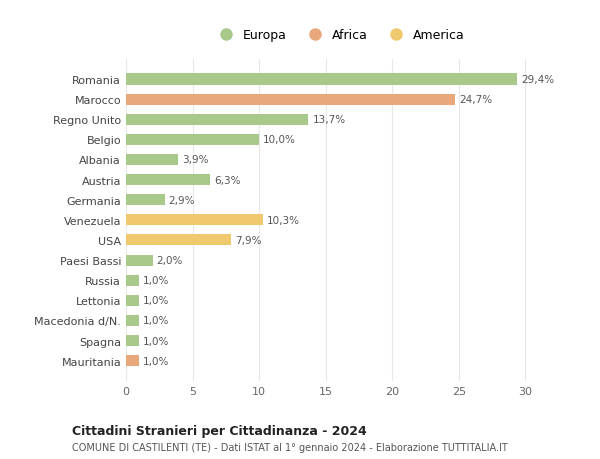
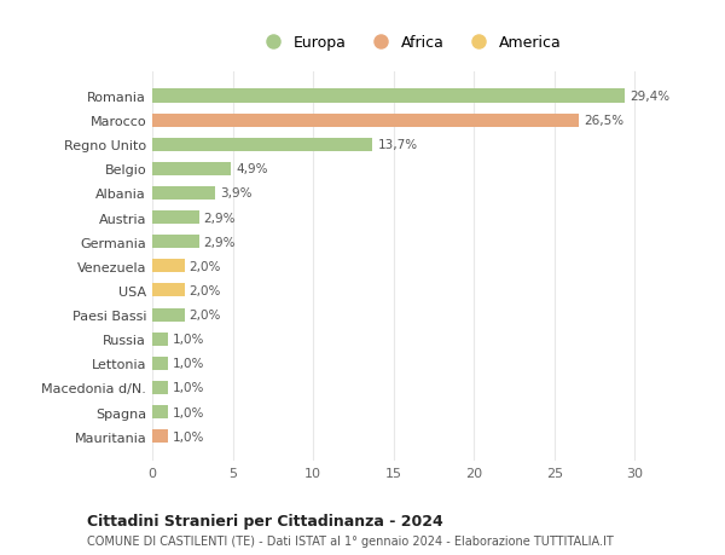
Marocco: 24,7% -> 26,5%
Belgio: 10,0% -> 4,9%
Austria: 6,3% -> 2,9%
Venezuela: 10,3% -> 2,0%
USA: 7,9% -> 2,0%
